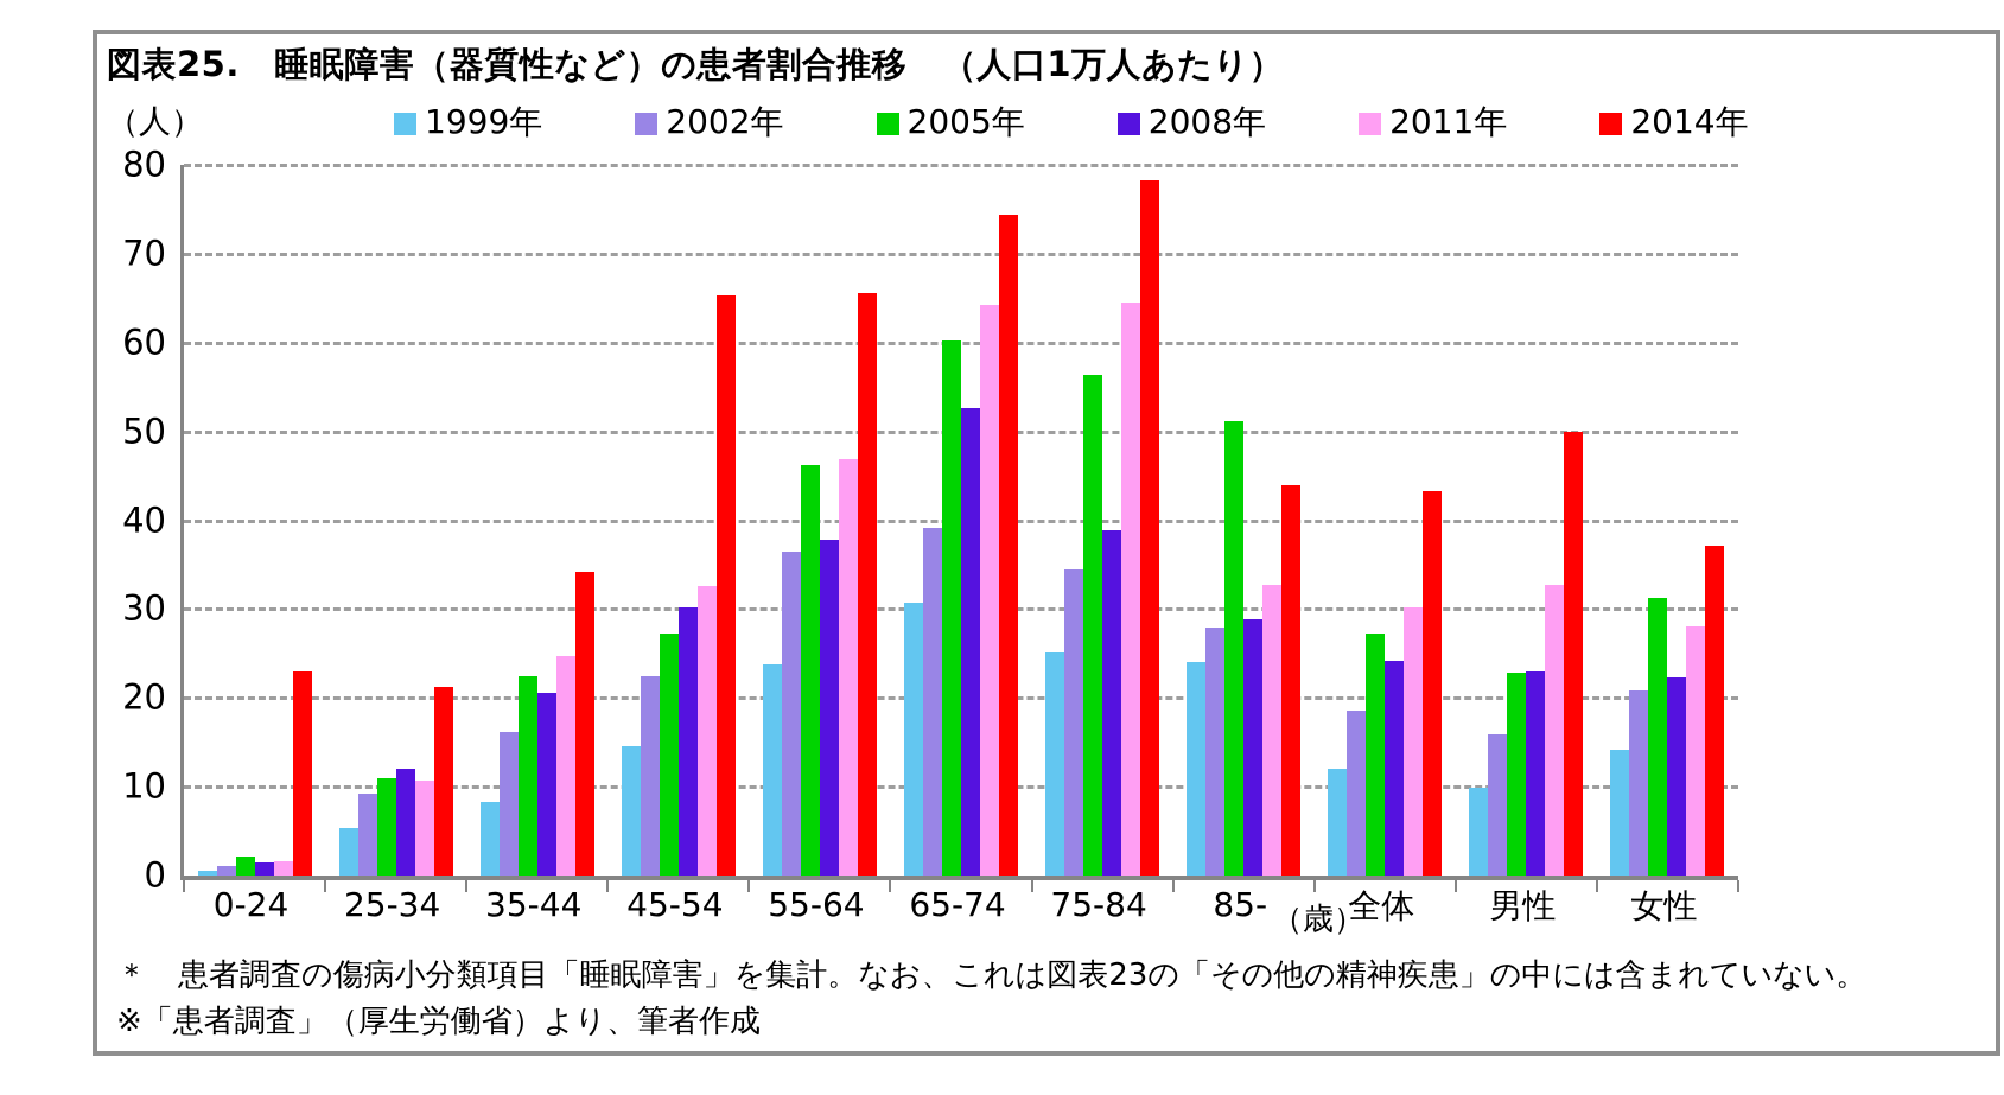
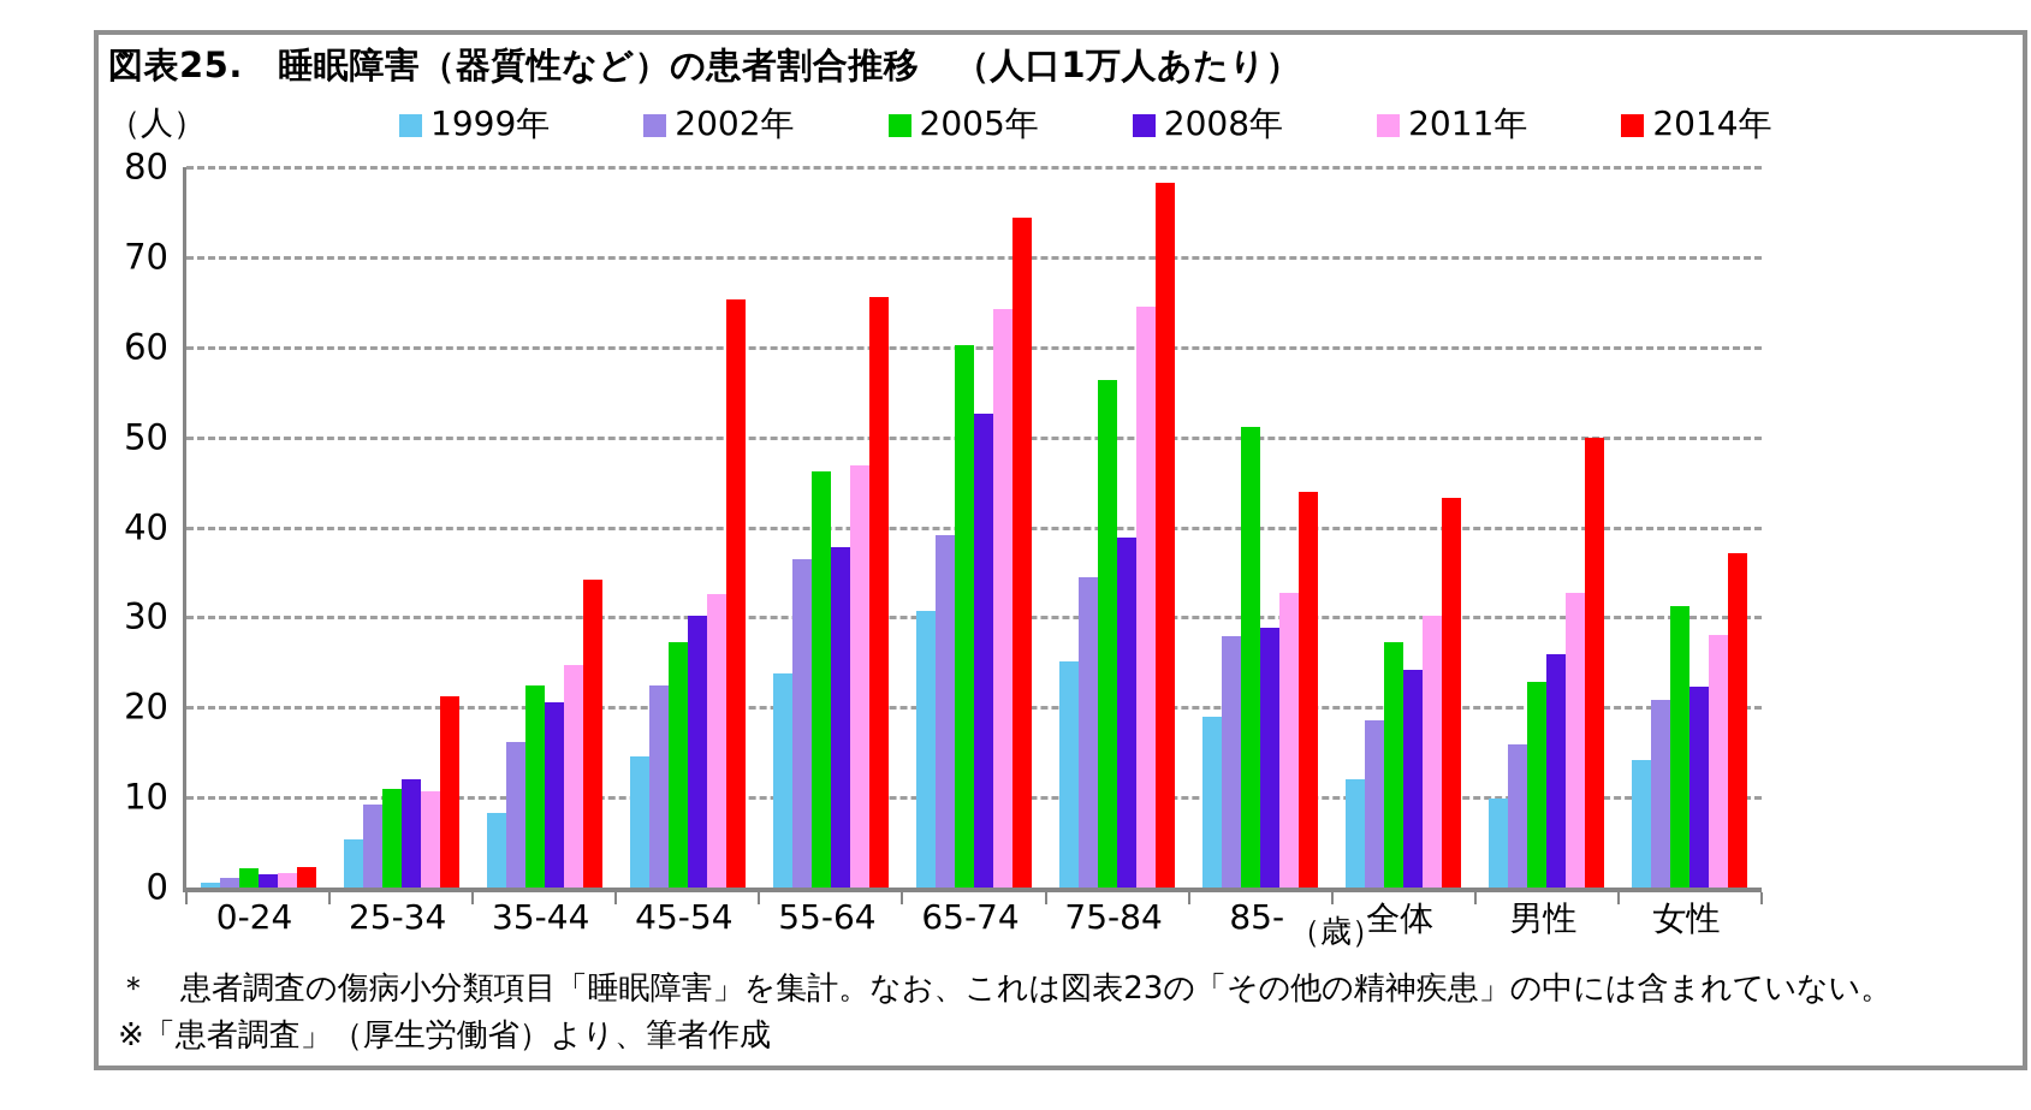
2014年/0-24: 23 -> 2
1999年/85-: 24 -> 19
2008年/男性: 23 -> 26
